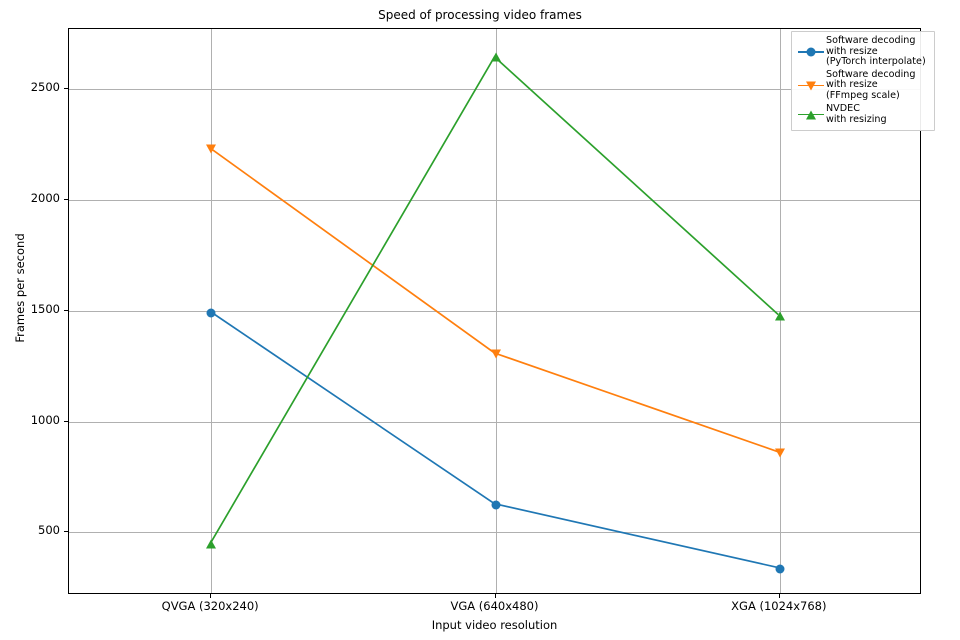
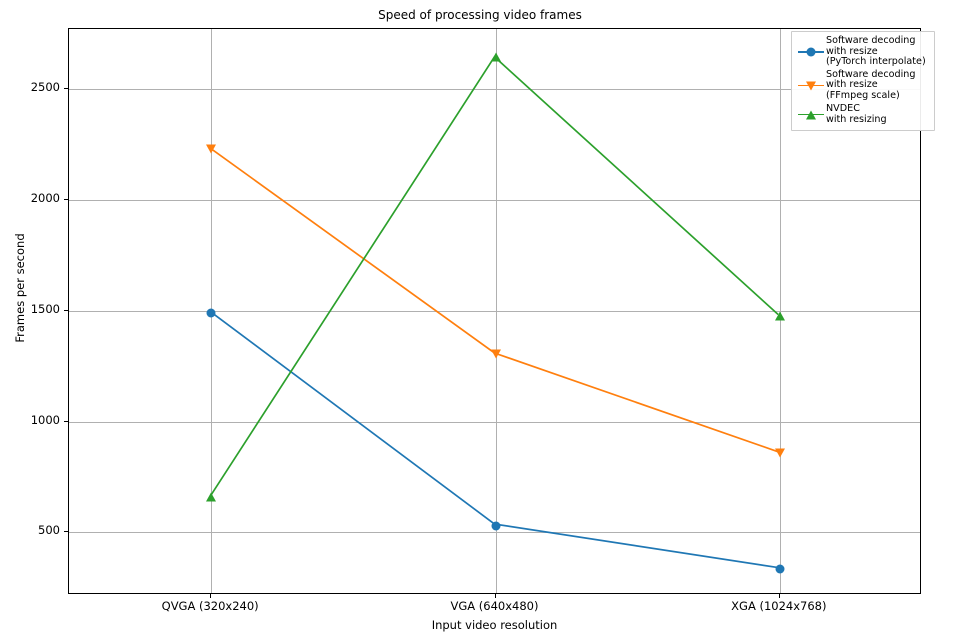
NVDEC with resizing/QVGA (320x240): 450 -> 660
Software decoding with resize (PyTorch interpolate)/VGA (640x480): 620 -> 530
